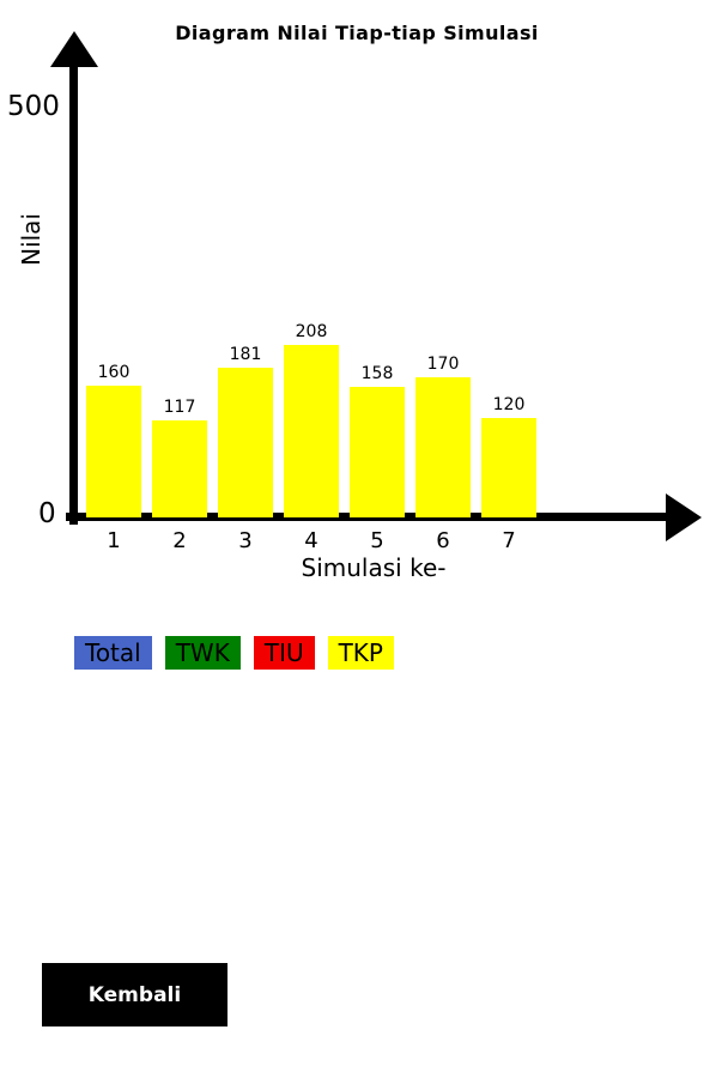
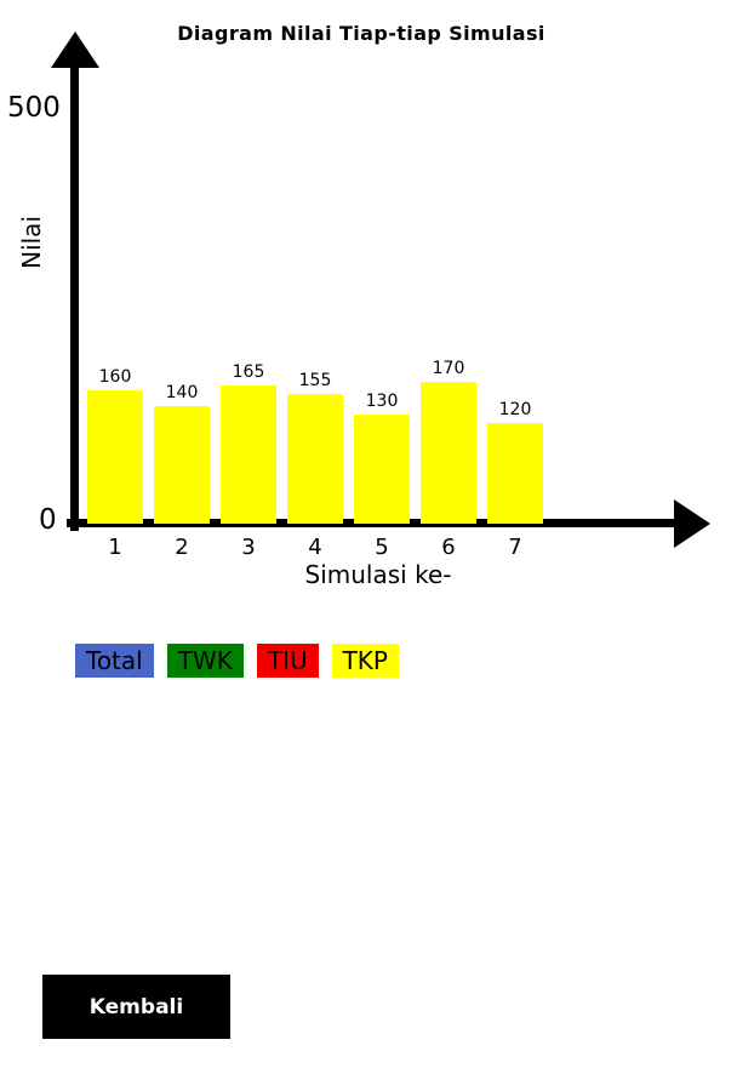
2: 117 -> 140
3: 181 -> 165
4: 208 -> 155
5: 158 -> 130
